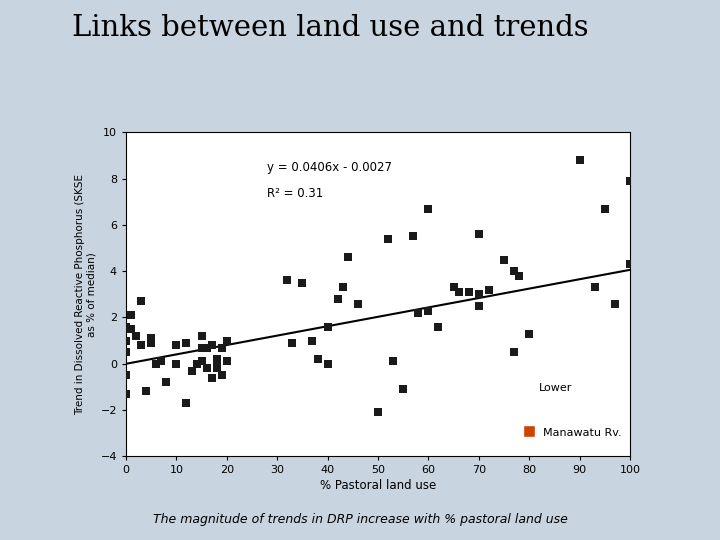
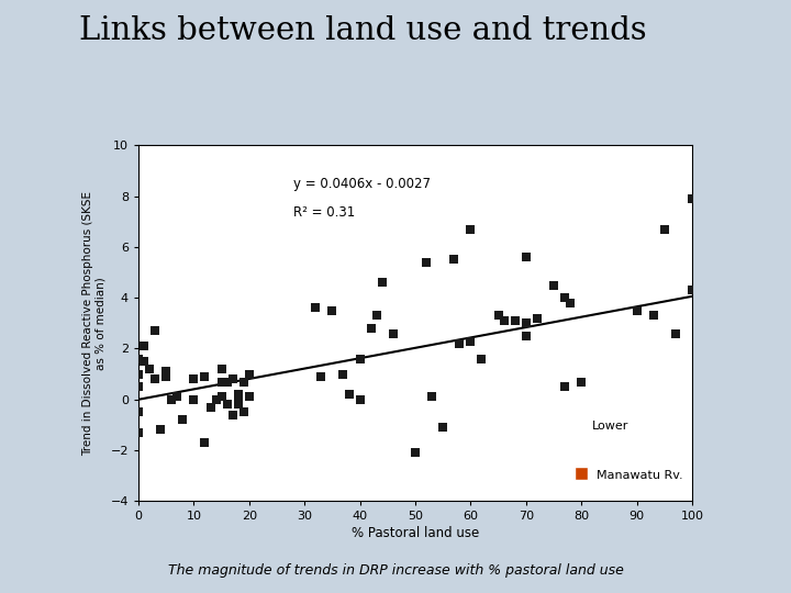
80: 1.3 -> 0.7
90: 8.8 -> 3.5
